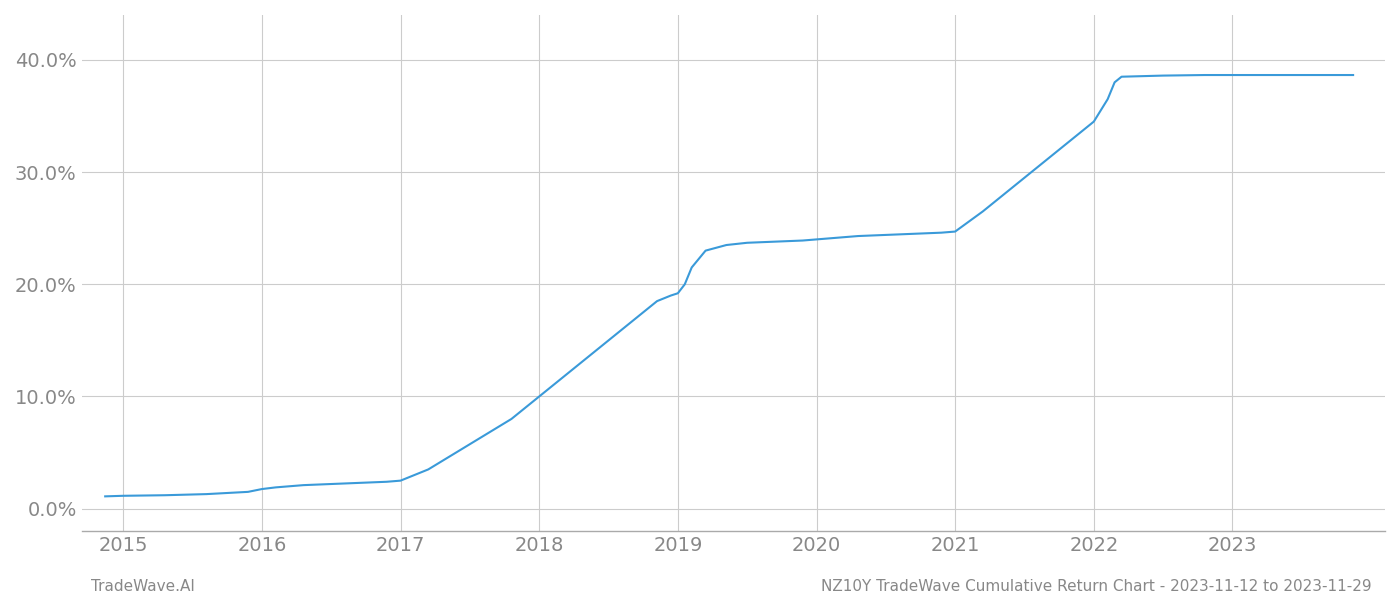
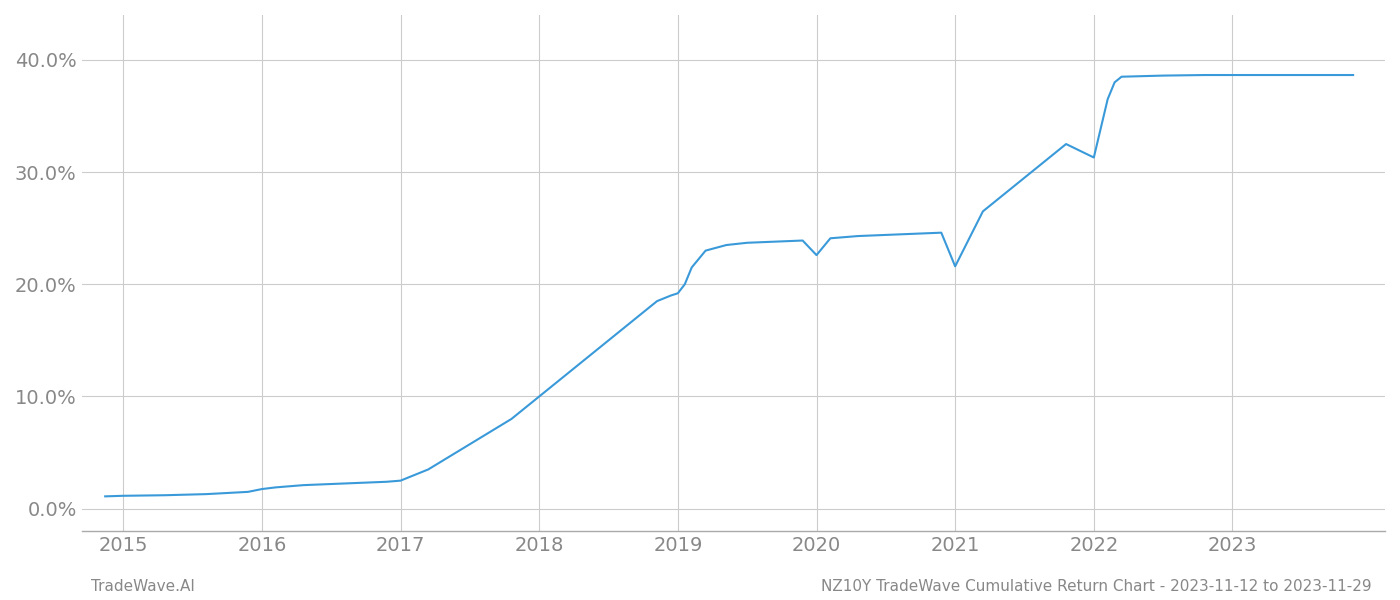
2020: 24.0% -> 22.6%
2021: 24.7% -> 21.6%
2022: 34.5% -> 31.3%
